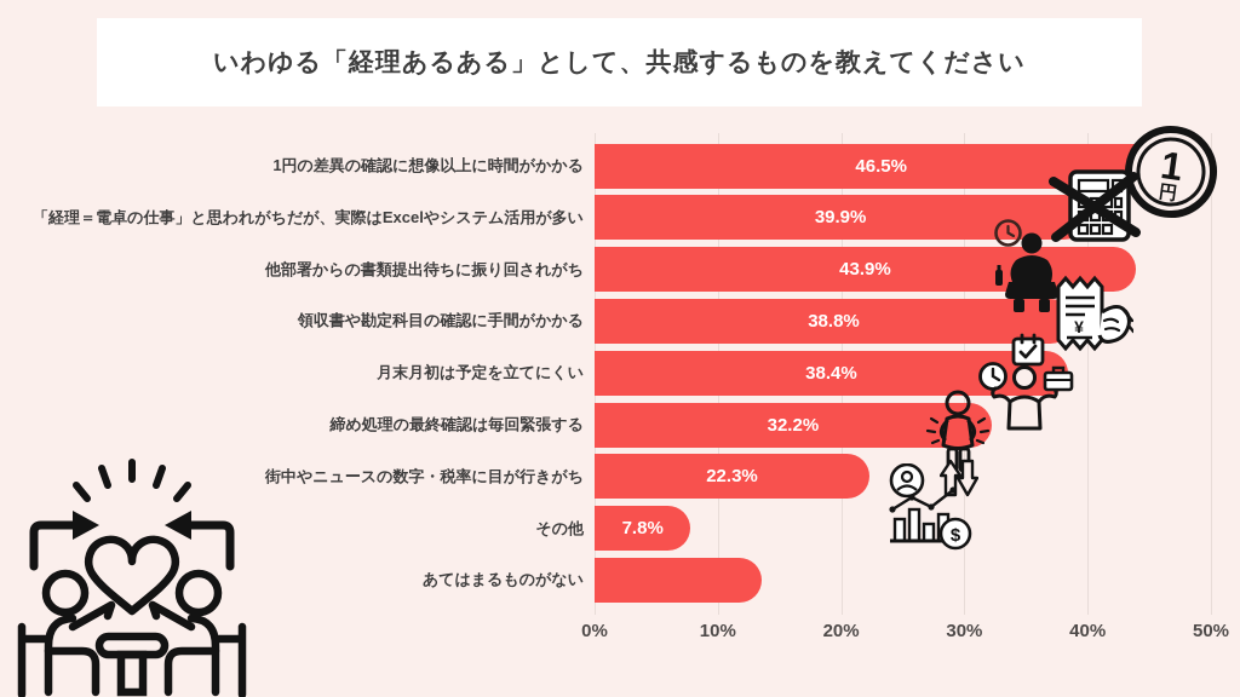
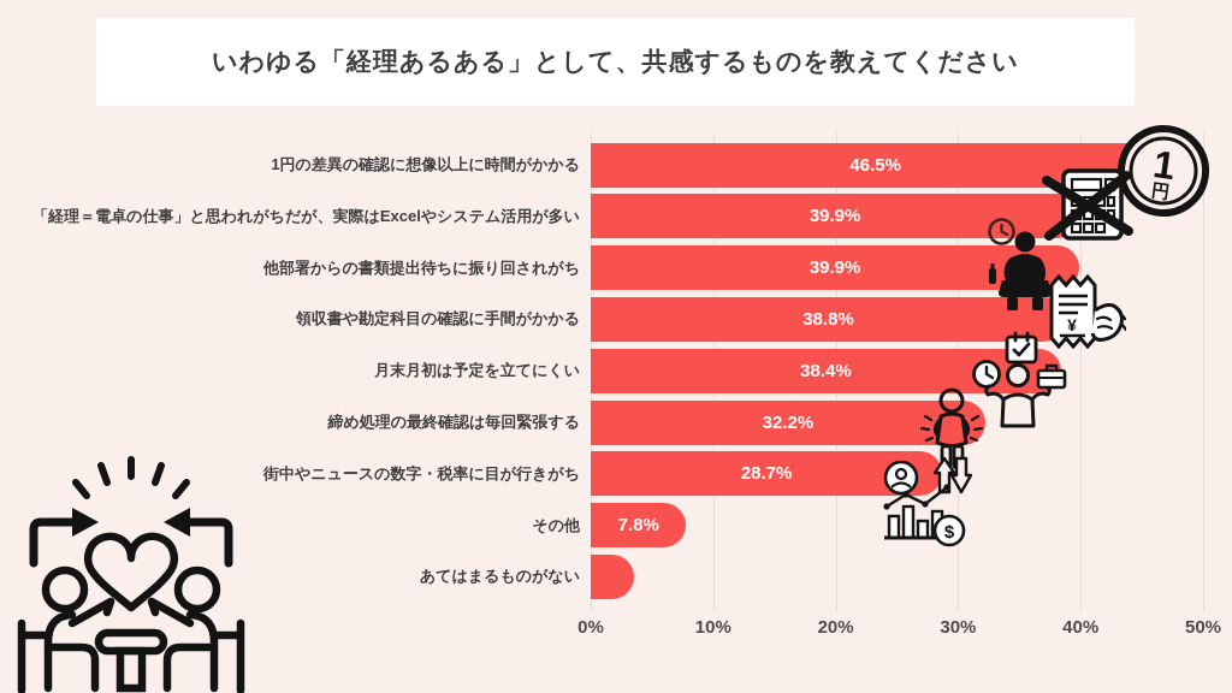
他部署からの書類提出待ちに振り回されがち: 43.9% -> 39.9%
街中やニュースの数字・税率に目が行きがち: 22.3% -> 28.7%
あてはまるものがない: 13.6% -> 3.5%
